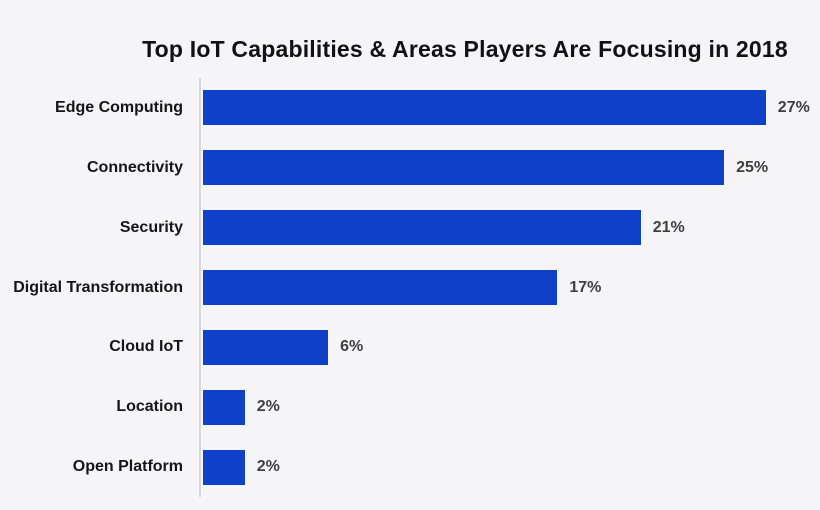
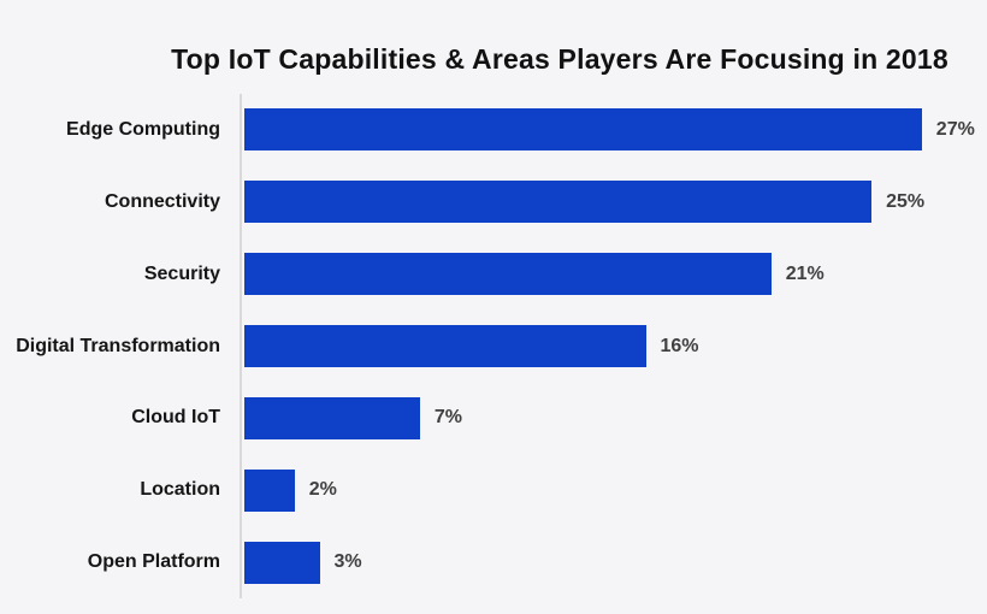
Digital Transformation: 17% -> 16%
Cloud IoT: 6% -> 7%
Open Platform: 2% -> 3%
